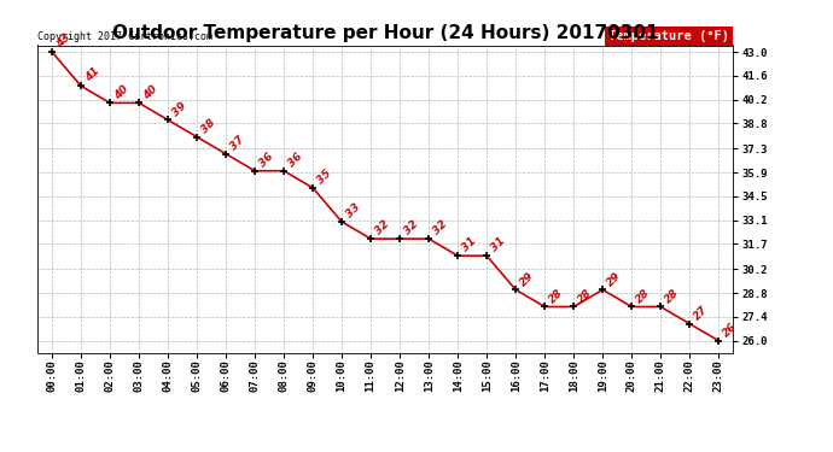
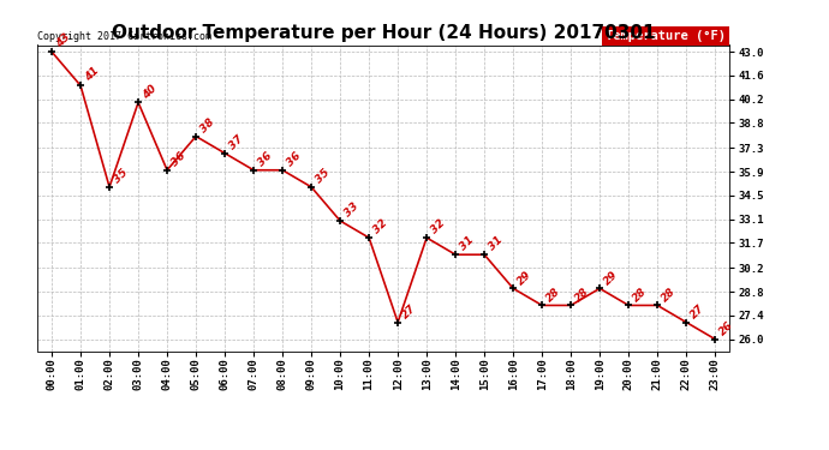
02:00: 40 -> 35
04:00: 39 -> 36
12:00: 32 -> 27
